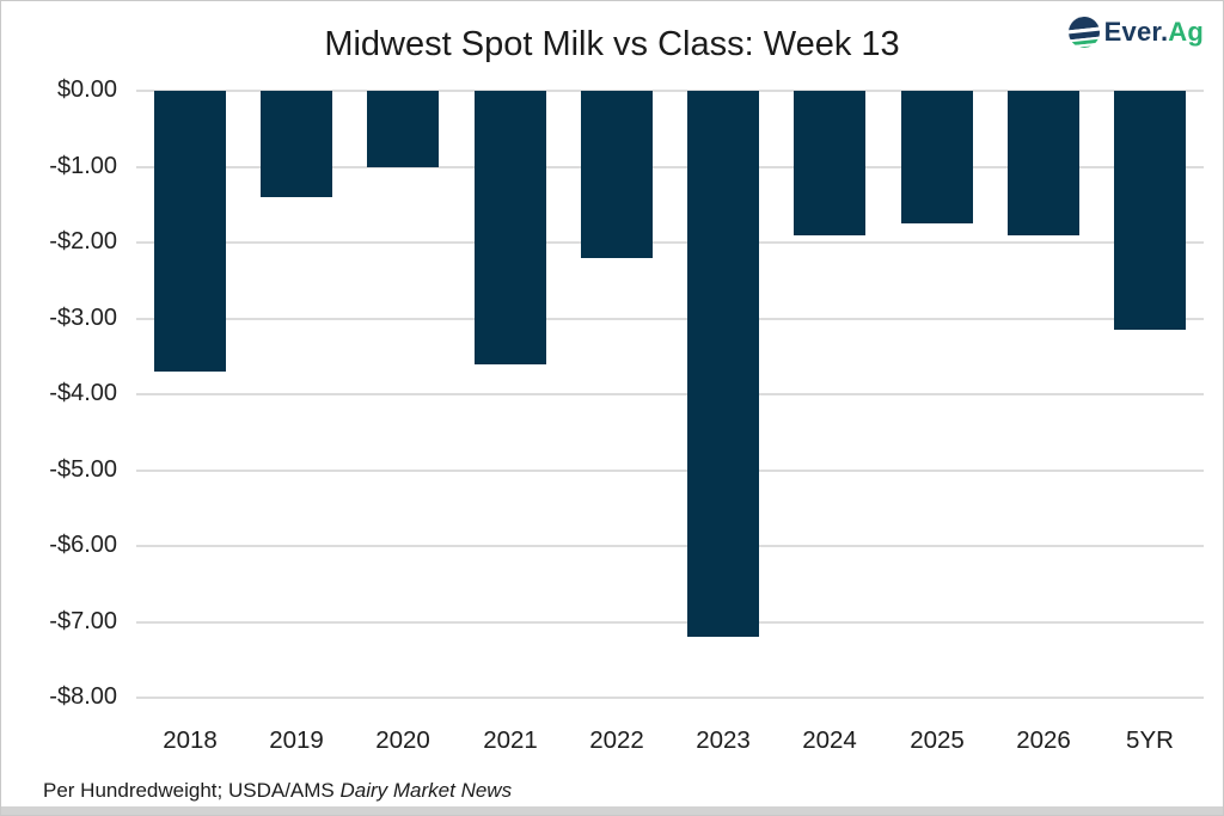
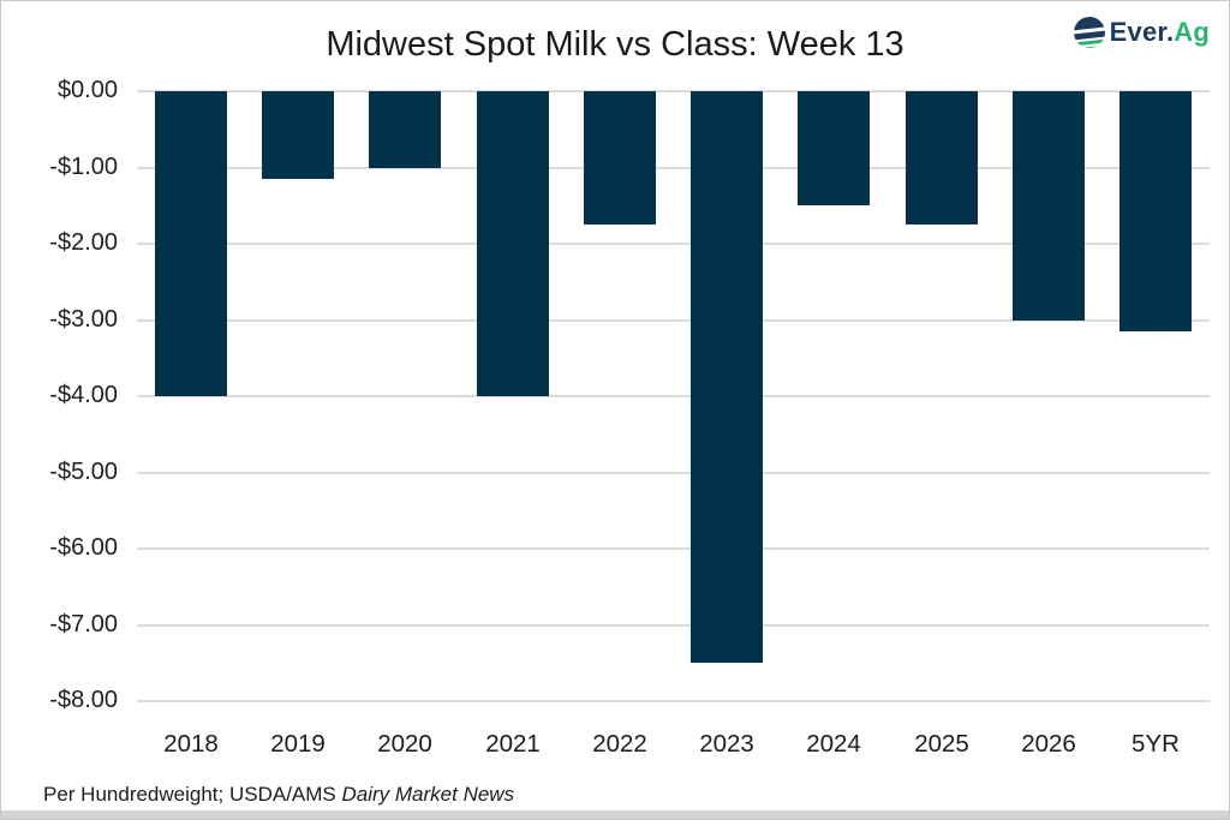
2018: -$3.7 -> -$4.0
2019: -$1.4 -> -$1.1
2021: -$3.6 -> -$4.0
2022: -$2.2 -> -$1.8
2023: -$7.2 -> -$7.5
2024: -$1.9 -> -$1.5
2026: -$1.9 -> -$3.0
